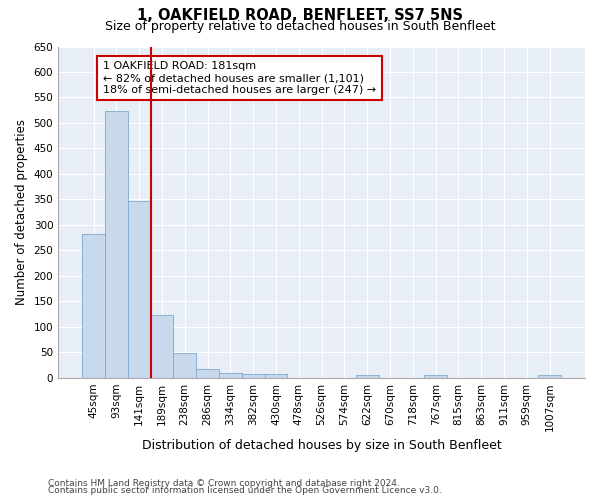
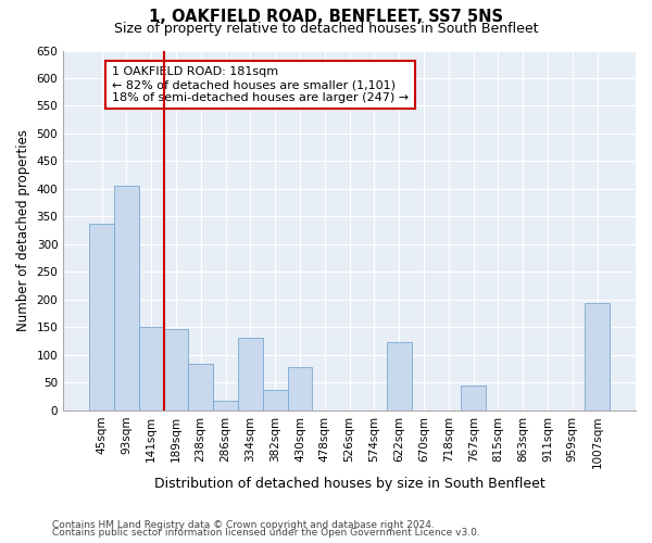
45sqm: 283 -> 338
93sqm: 523 -> 406
141sqm: 347 -> 150
189sqm: 124 -> 146
238sqm: 48 -> 84
334sqm: 10 -> 132
382sqm: 8 -> 36
430sqm: 7 -> 78
622sqm: 5 -> 124
767sqm: 5 -> 44
1007sqm: 5 -> 194
